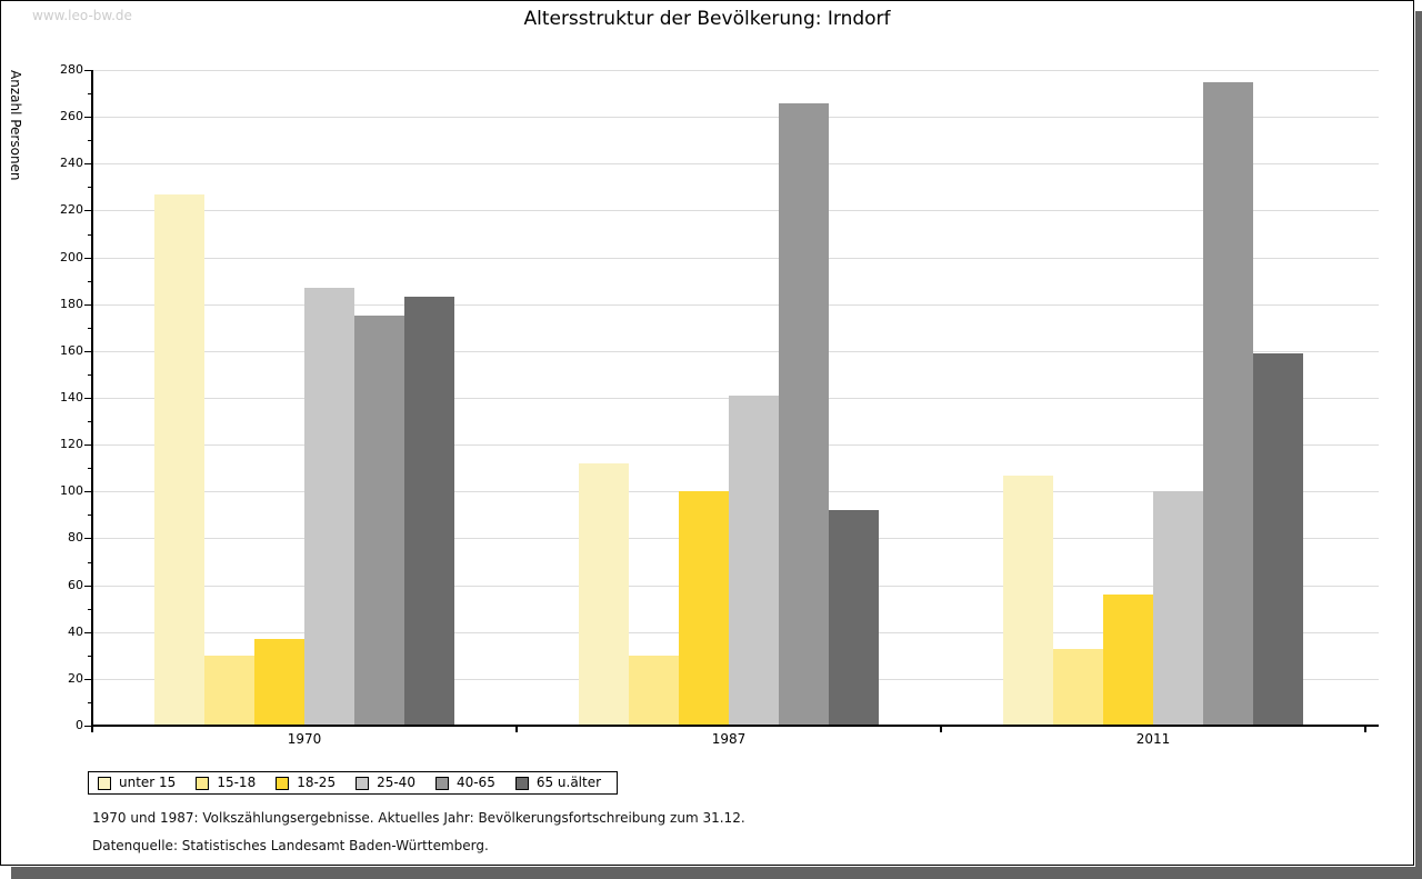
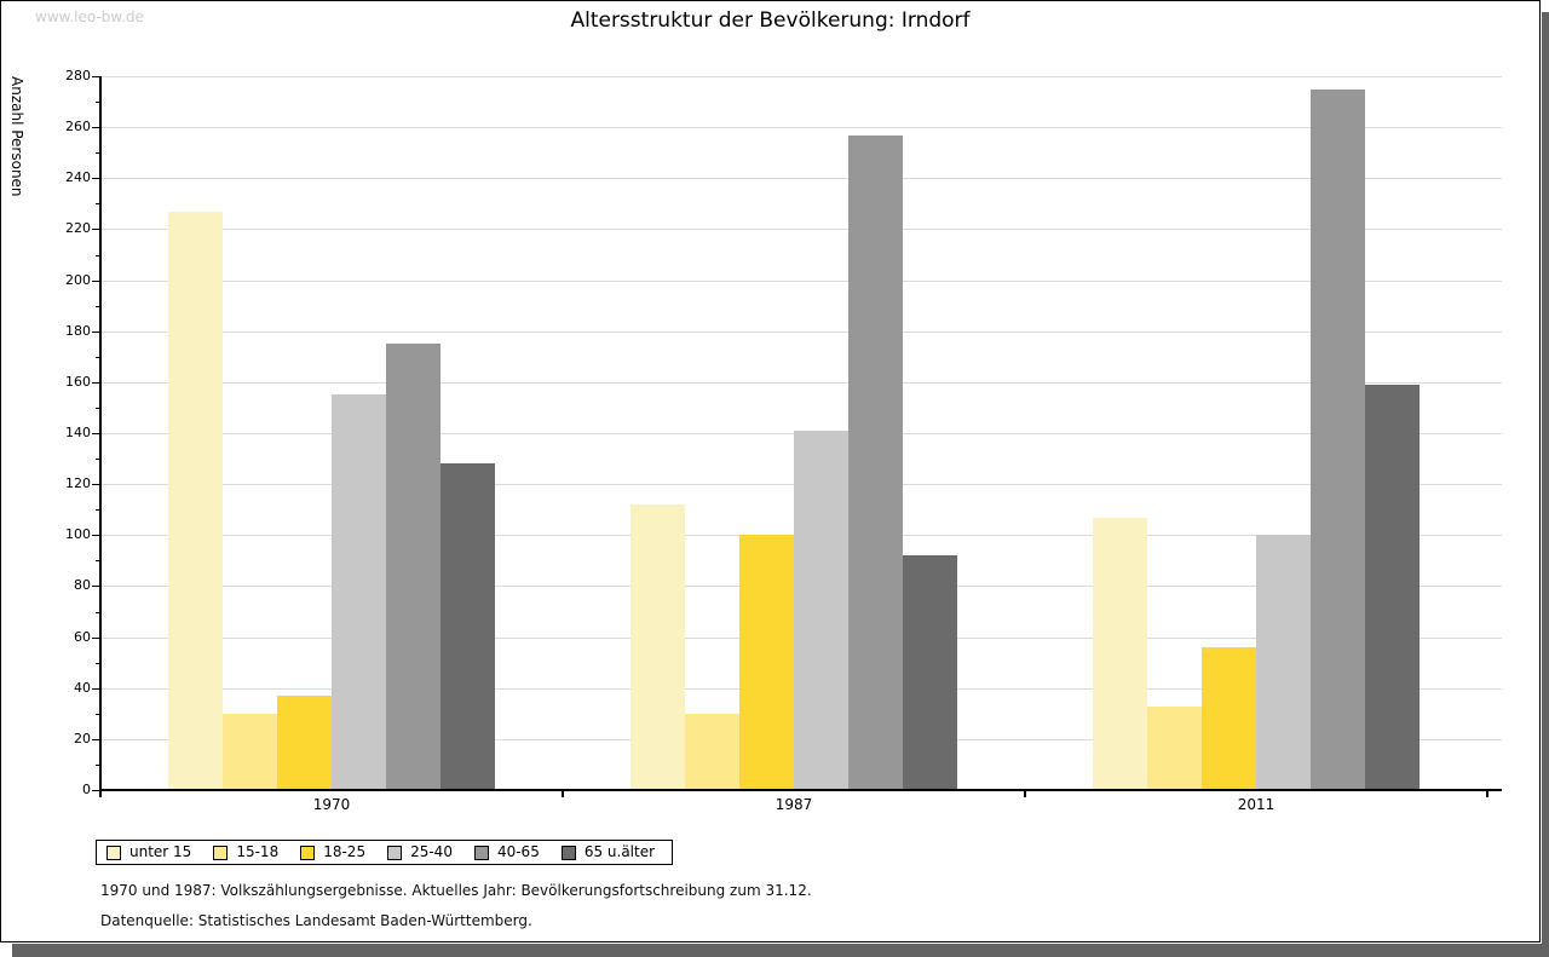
25-40/1970: 187 -> 155
65 u.älter/1970: 183 -> 128
40-65/1987: 266 -> 257
